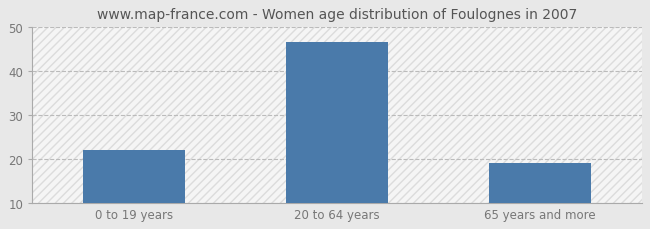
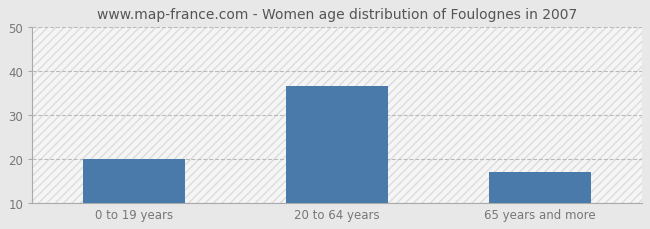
0 to 19 years: 22.0 -> 20.0
20 to 64 years: 46.5 -> 36.5
65 years and more: 19.0 -> 17.0
